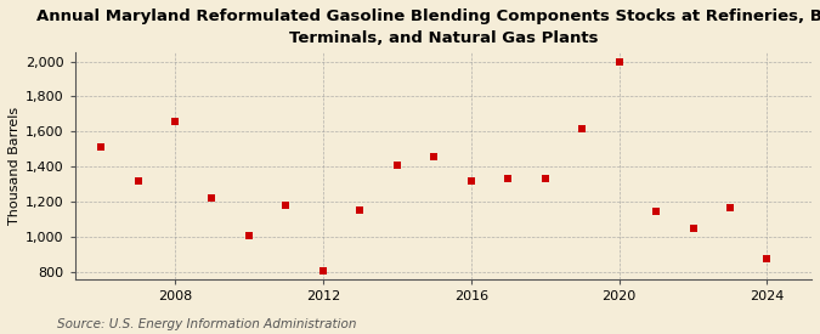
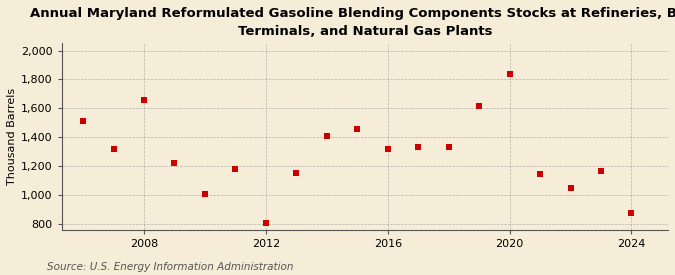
2020: 2,000 -> 1,840
